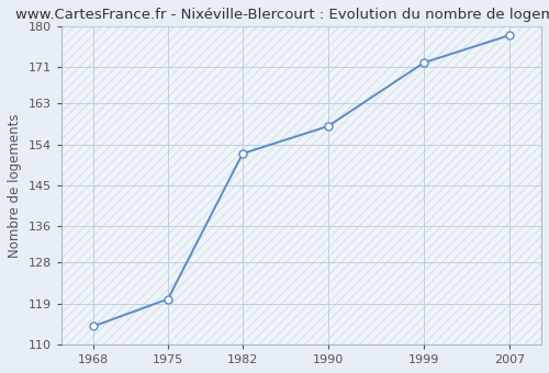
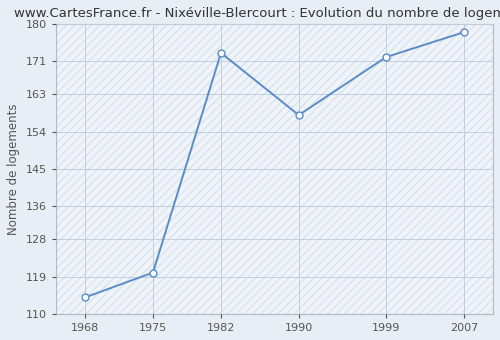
1982: 152 -> 173
